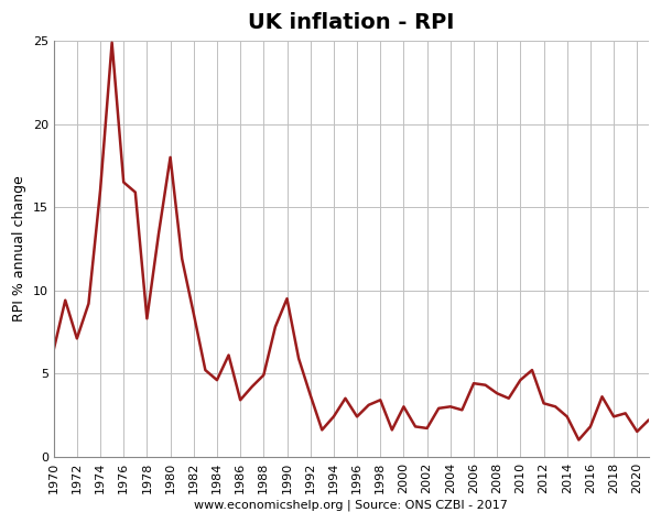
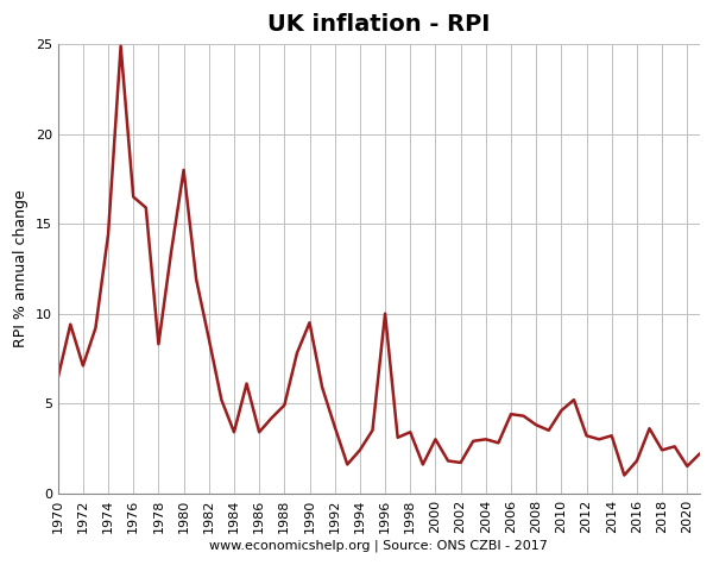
1974: 16.0 -> 14.4
1984: 4.6 -> 3.4
1996: 2.4 -> 10.0
2014: 2.4 -> 3.2
